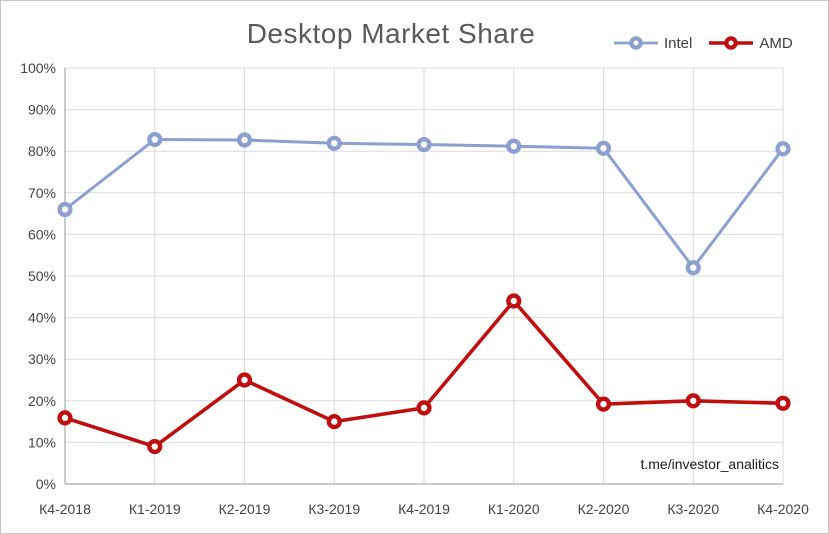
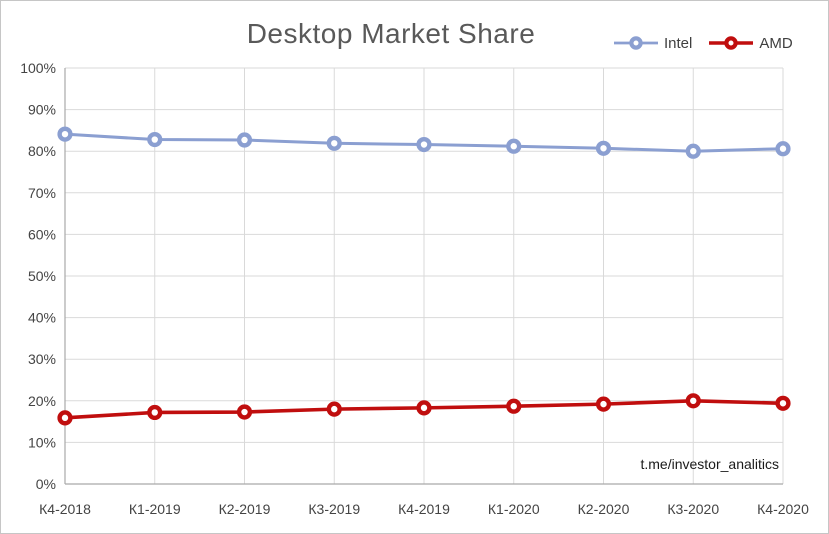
Intel/К4-2018: 66% -> 84%
AMD/К1-2019: 9% -> 17%
AMD/К2-2019: 25% -> 17%
AMD/К3-2019: 15% -> 18%
AMD/К1-2020: 44% -> 19%
Intel/К3-2020: 52% -> 80%
